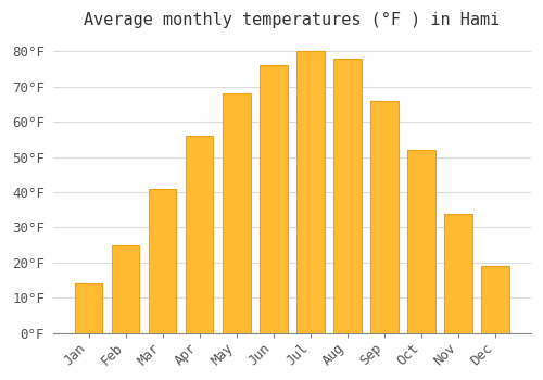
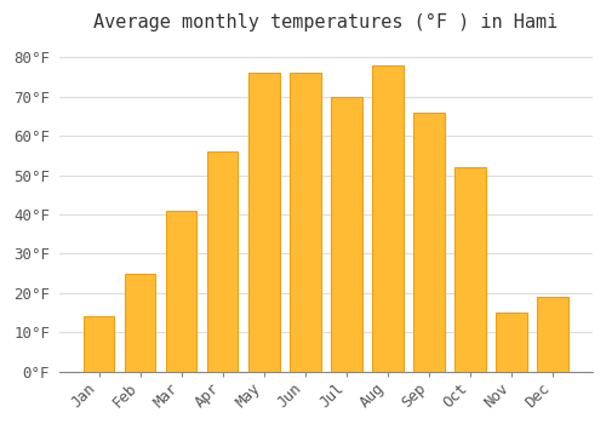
May: 68°F -> 76°F
Jul: 80°F -> 70°F
Nov: 34°F -> 15°F
